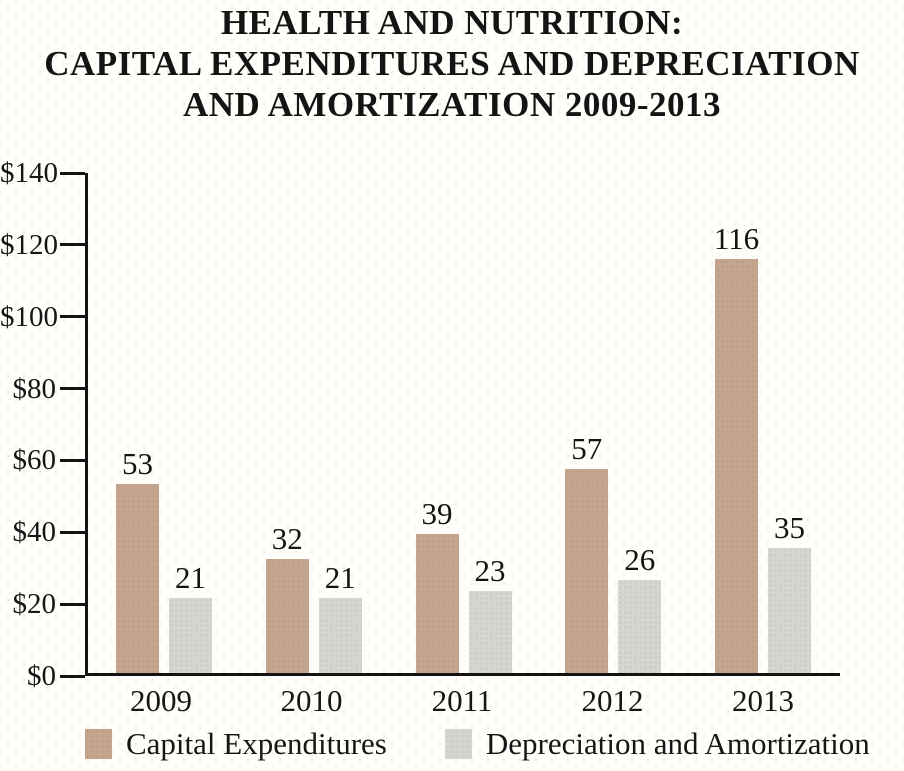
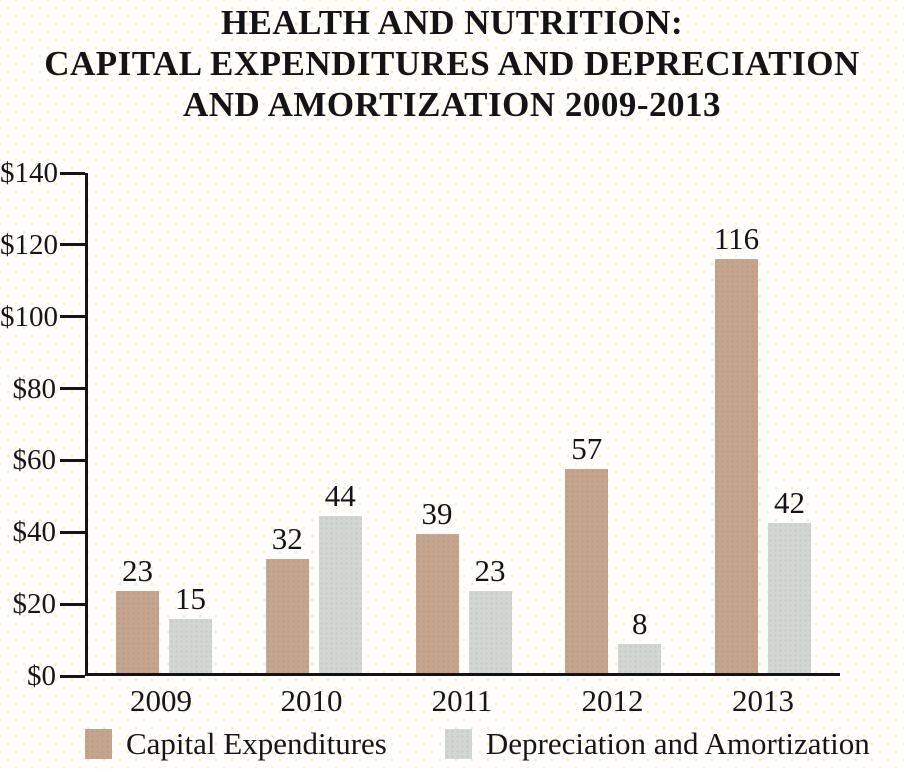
Capital Expenditures/2009: 53 -> 23
Depreciation and Amortization/2009: 21 -> 15
Depreciation and Amortization/2010: 21 -> 44
Depreciation and Amortization/2012: 26 -> 8
Depreciation and Amortization/2013: 35 -> 42
